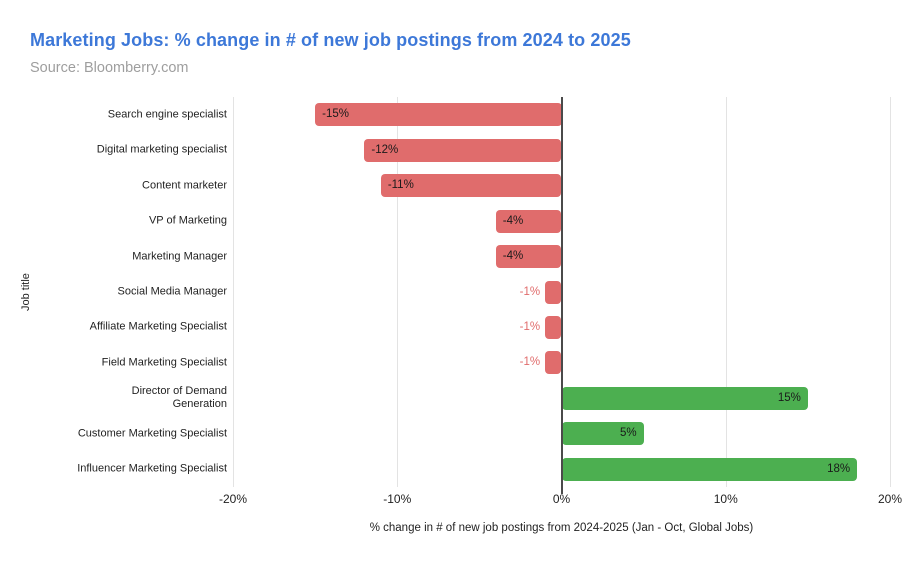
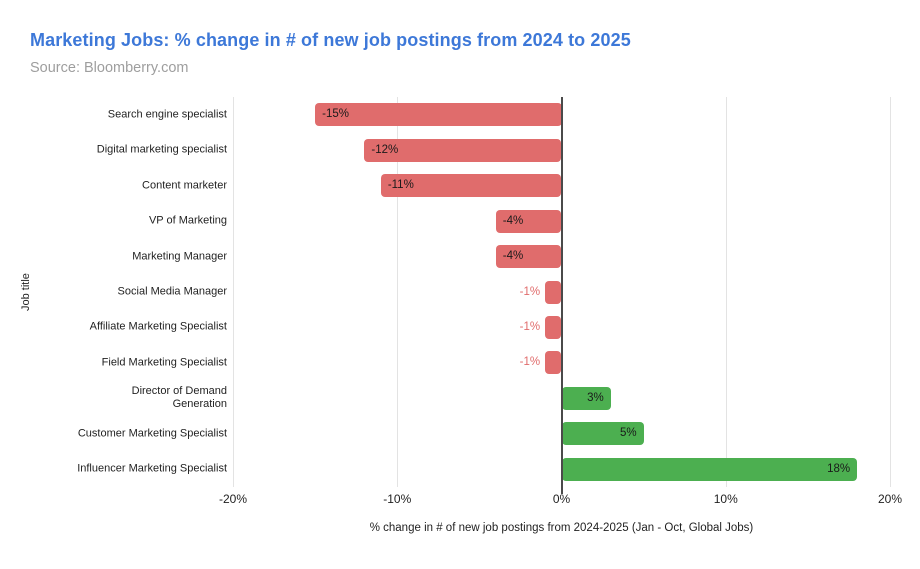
Director of Demand Generation: 15% -> 3%
